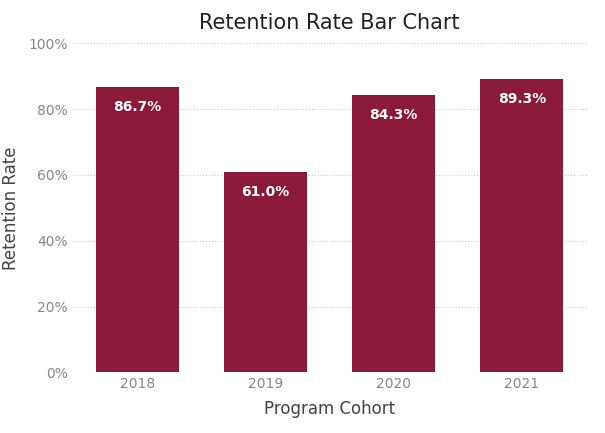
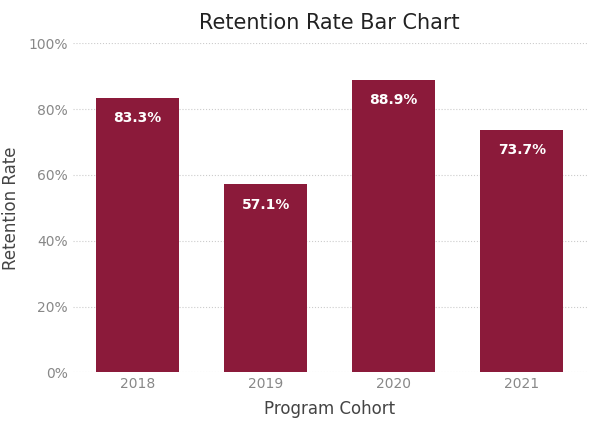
2018: 86.7% -> 83.3%
2019: 61.0% -> 57.1%
2020: 84.3% -> 88.9%
2021: 89.3% -> 73.7%
